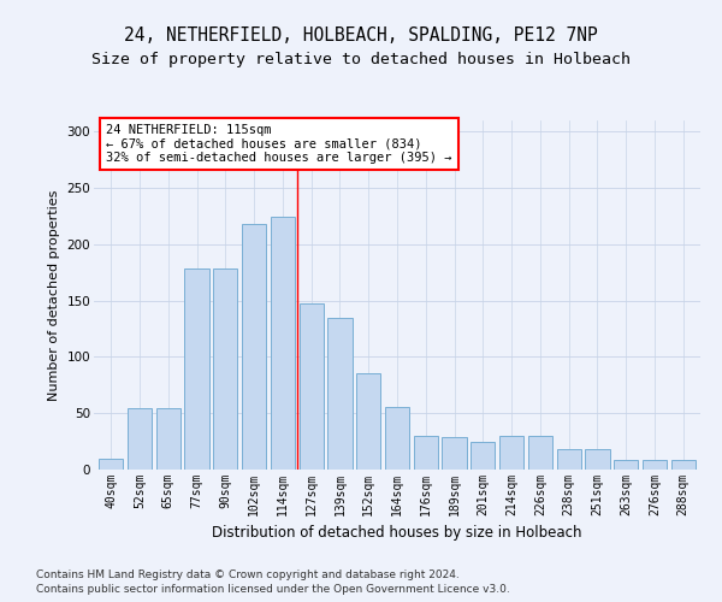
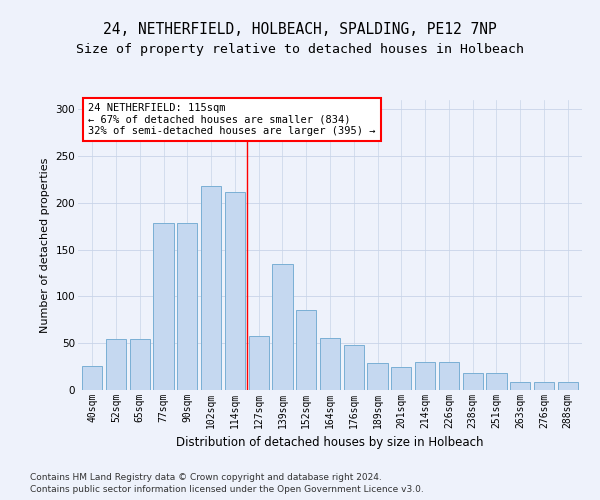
40sqm: 10 -> 26
114sqm: 225 -> 212
127sqm: 148 -> 58
176sqm: 30 -> 48
